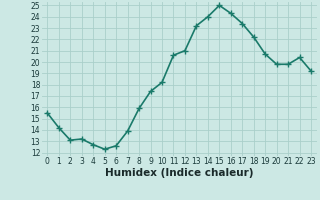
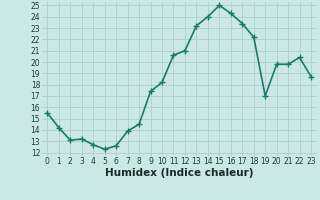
8: 15.9 -> 14.5
19: 20.7 -> 17.0
23: 19.2 -> 18.7
